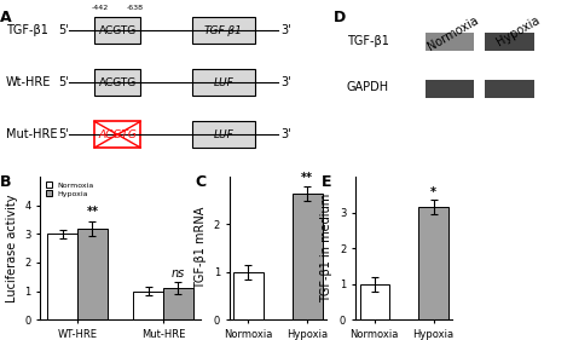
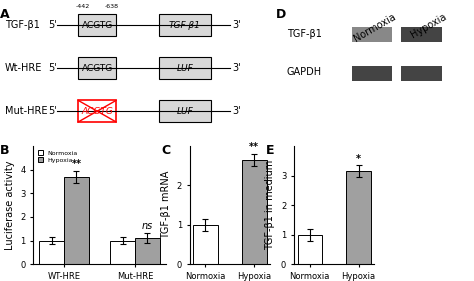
Normoxia/WT-HRE: 3 -> 1
Hypoxia/WT-HRE: 3.2 -> 3.7
